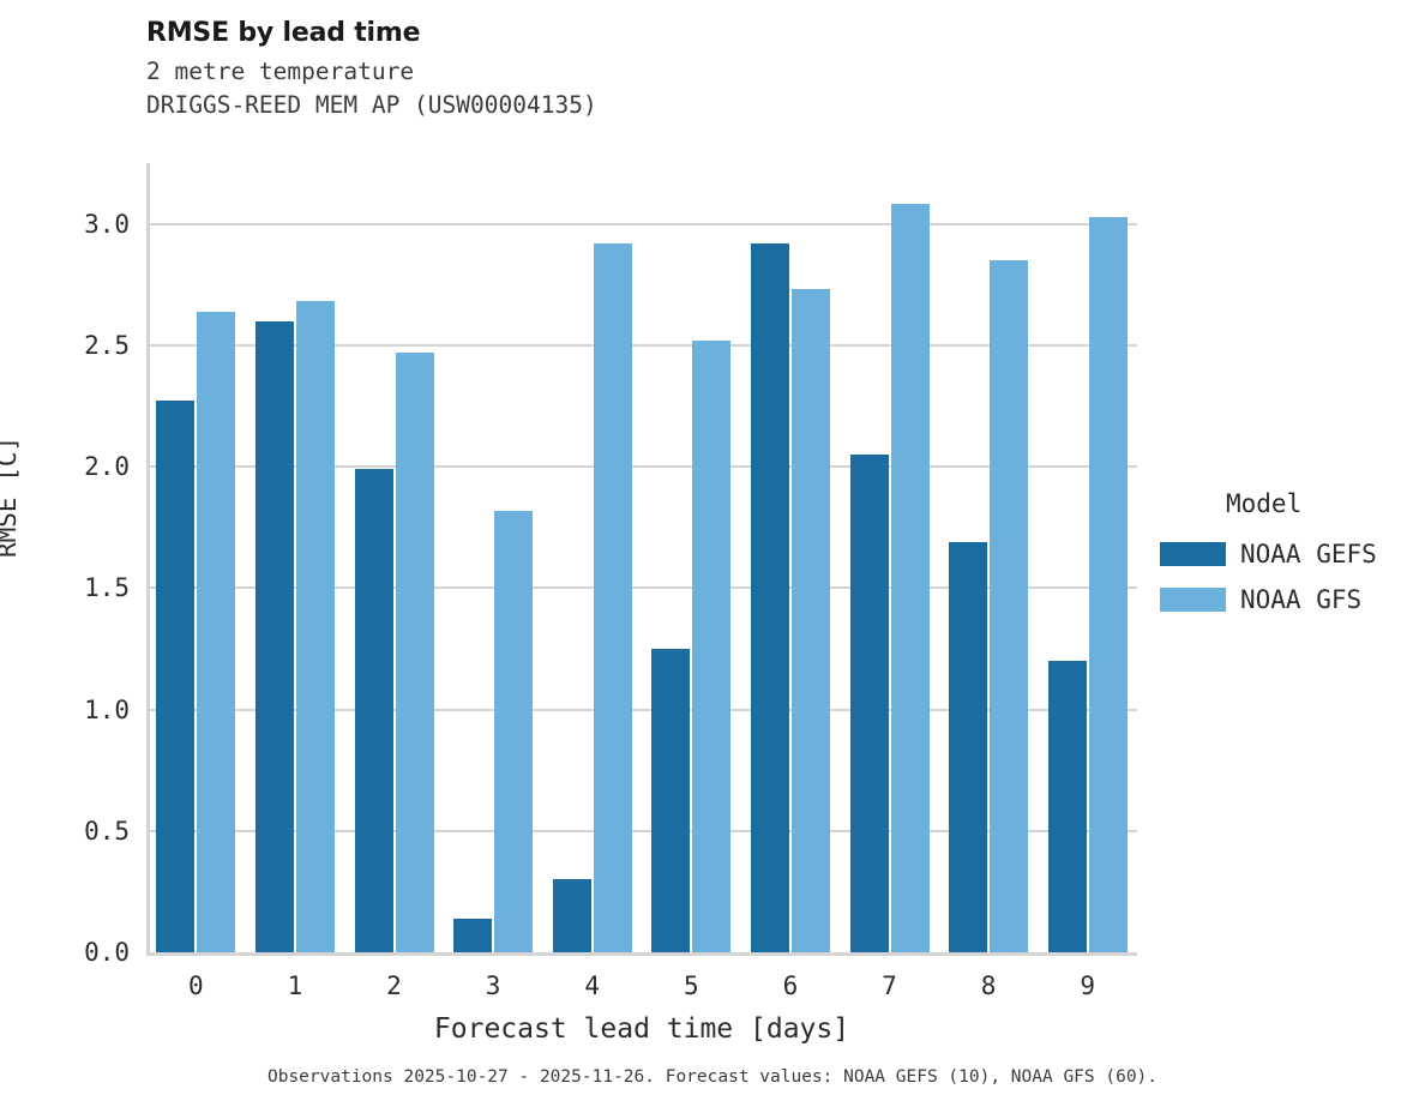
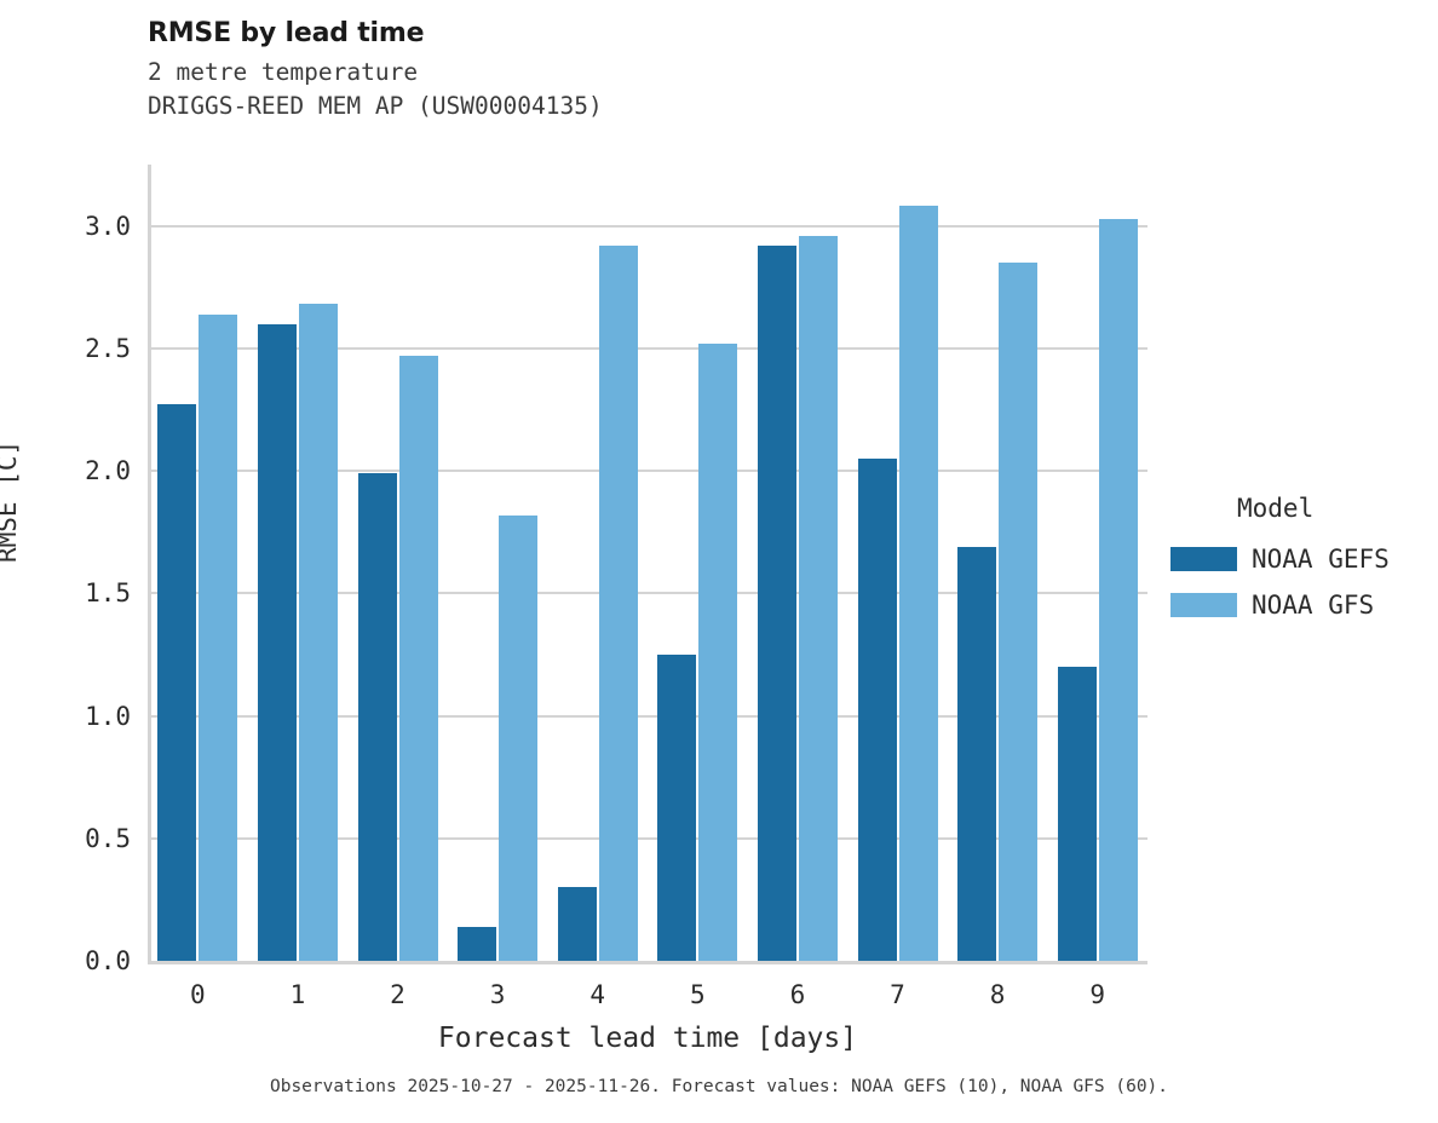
NOAA GFS/6: 2.73 -> 2.96
